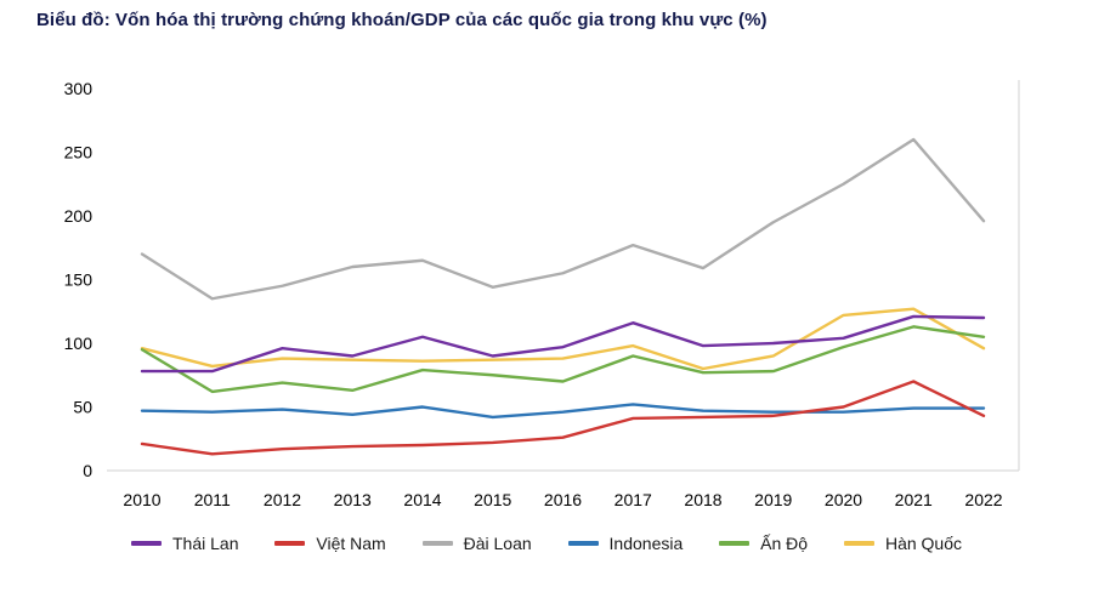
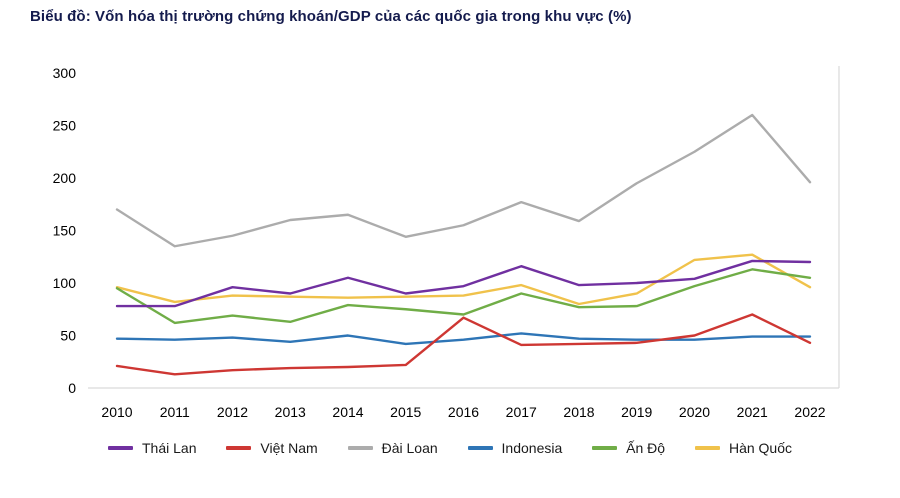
Việt Nam/2016: 26 -> 67
